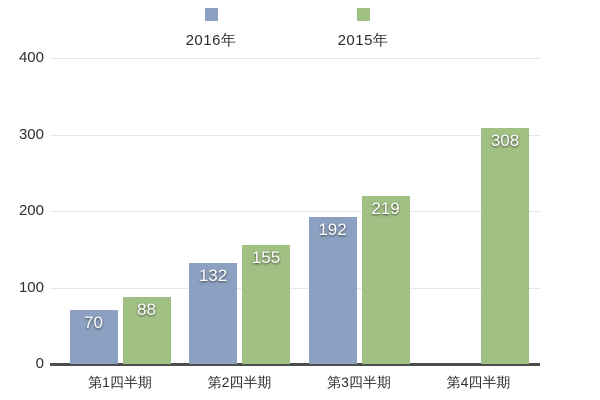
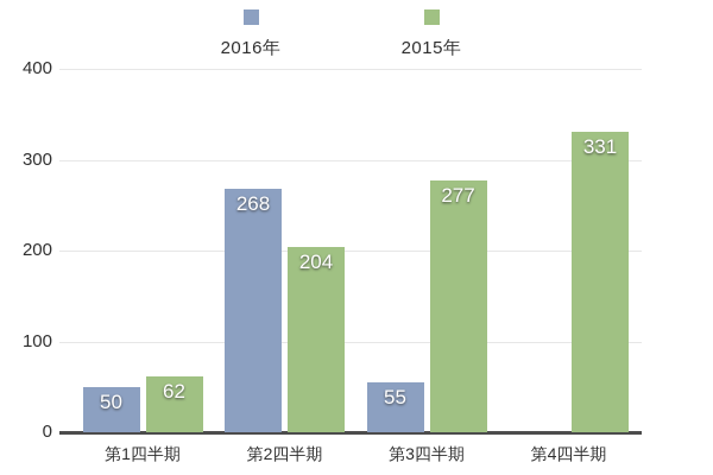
2016年/第1四半期: 70 -> 50
2015年/第1四半期: 88 -> 62
2016年/第2四半期: 132 -> 268
2015年/第2四半期: 155 -> 204
2016年/第3四半期: 192 -> 55
2015年/第3四半期: 219 -> 277
2015年/第4四半期: 308 -> 331
